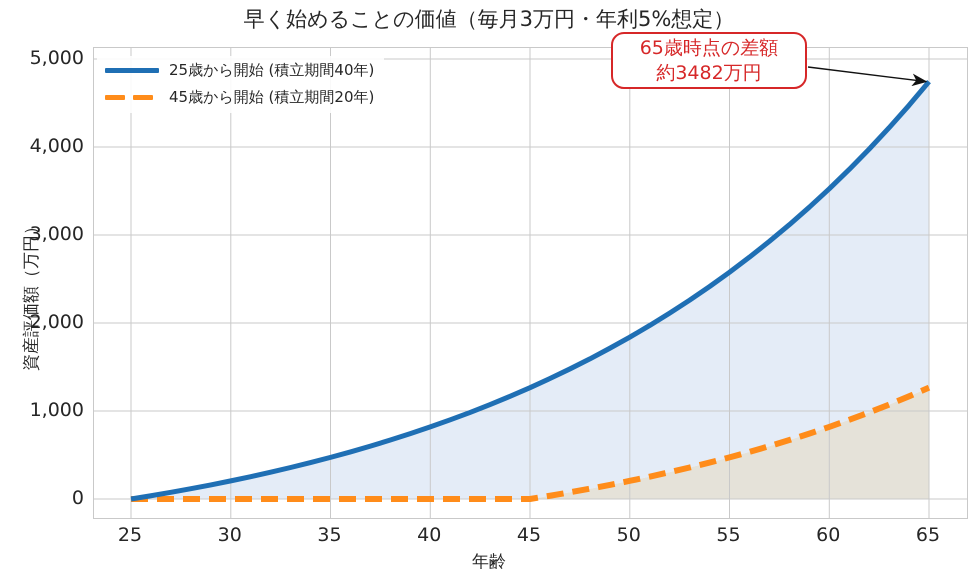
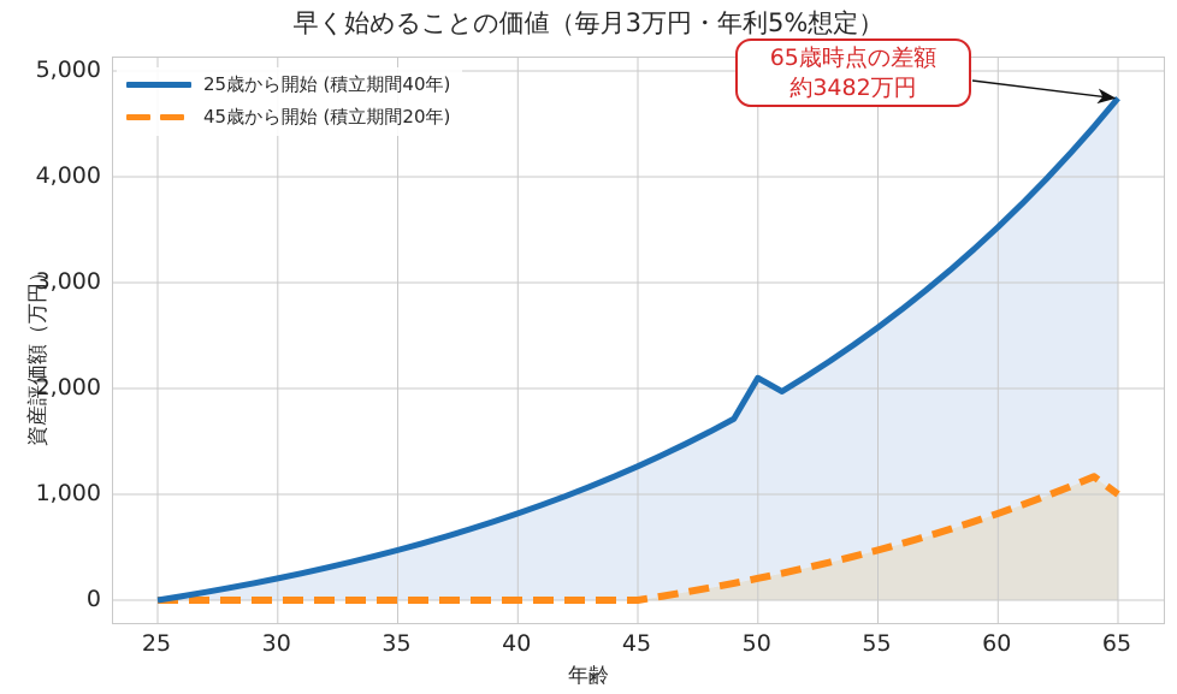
25歳から開始 (積立期間40年)/50: 1800 -> 2100
45歳から開始 (積立期間20年)/65: 1300 -> 1000
